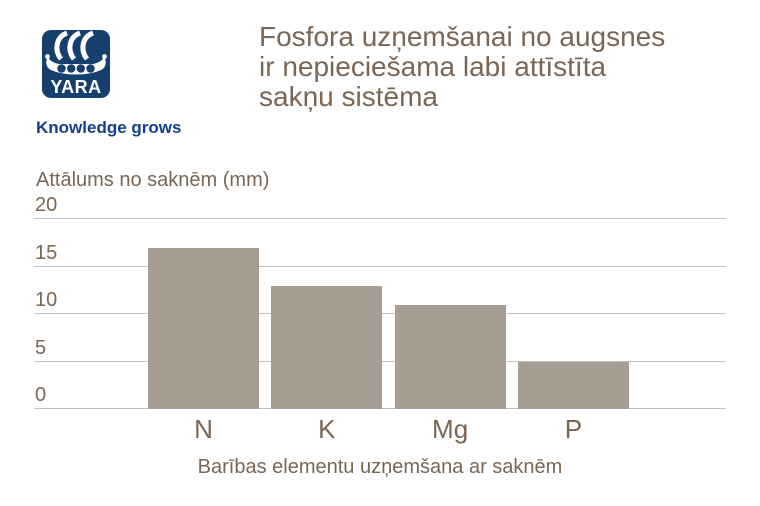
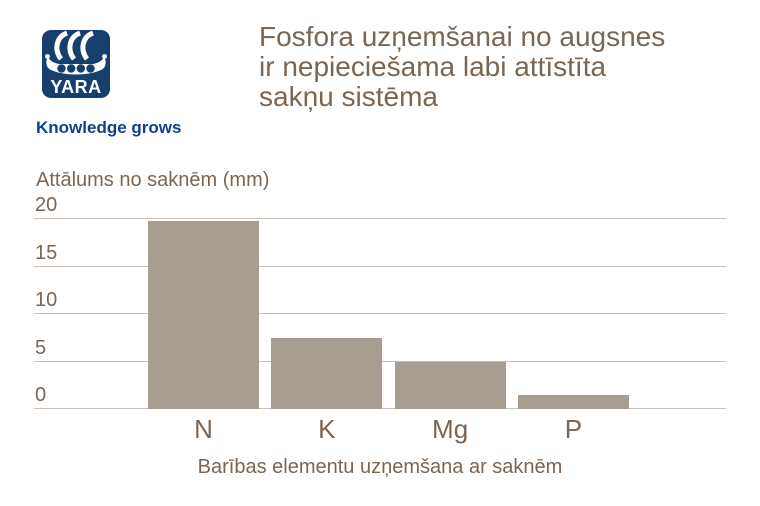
N: 17 -> 20
K: 13 -> 8
Mg: 11 -> 5
P: 5 -> 2
